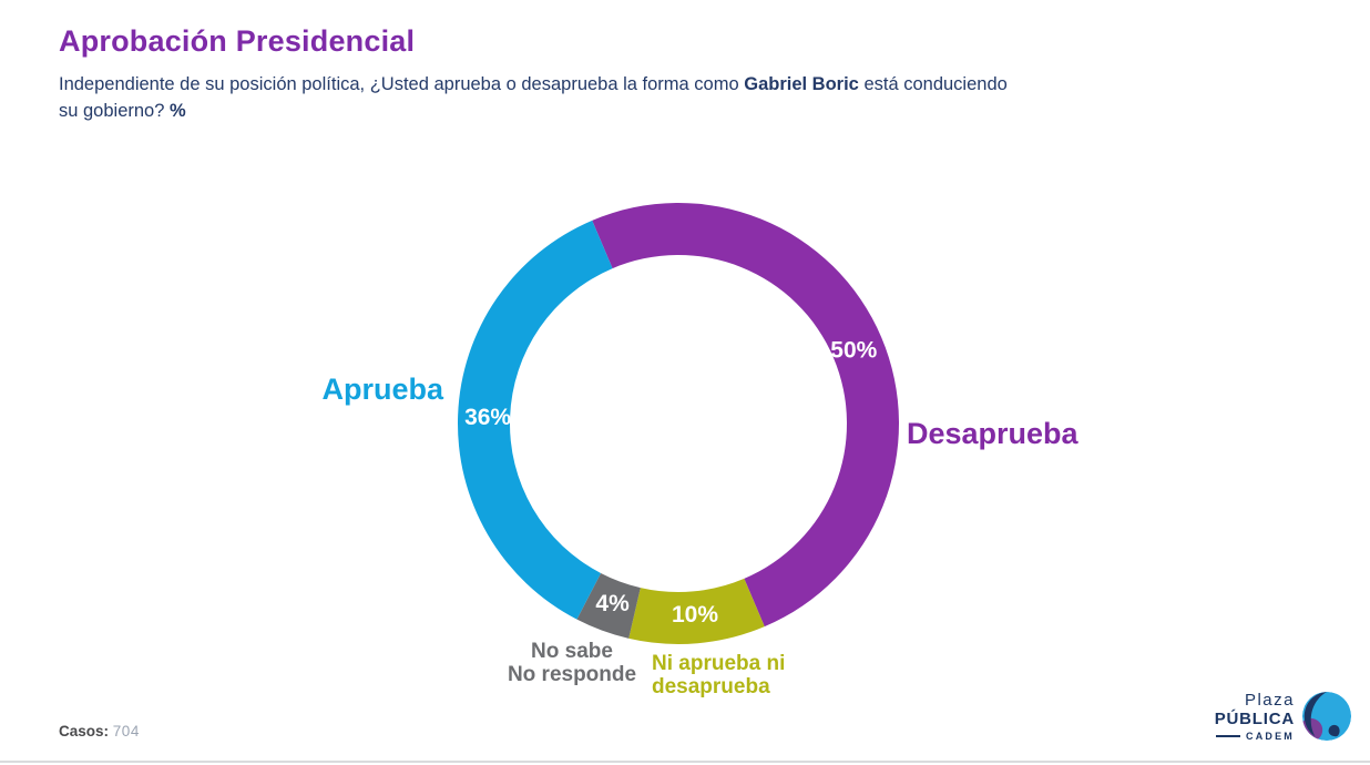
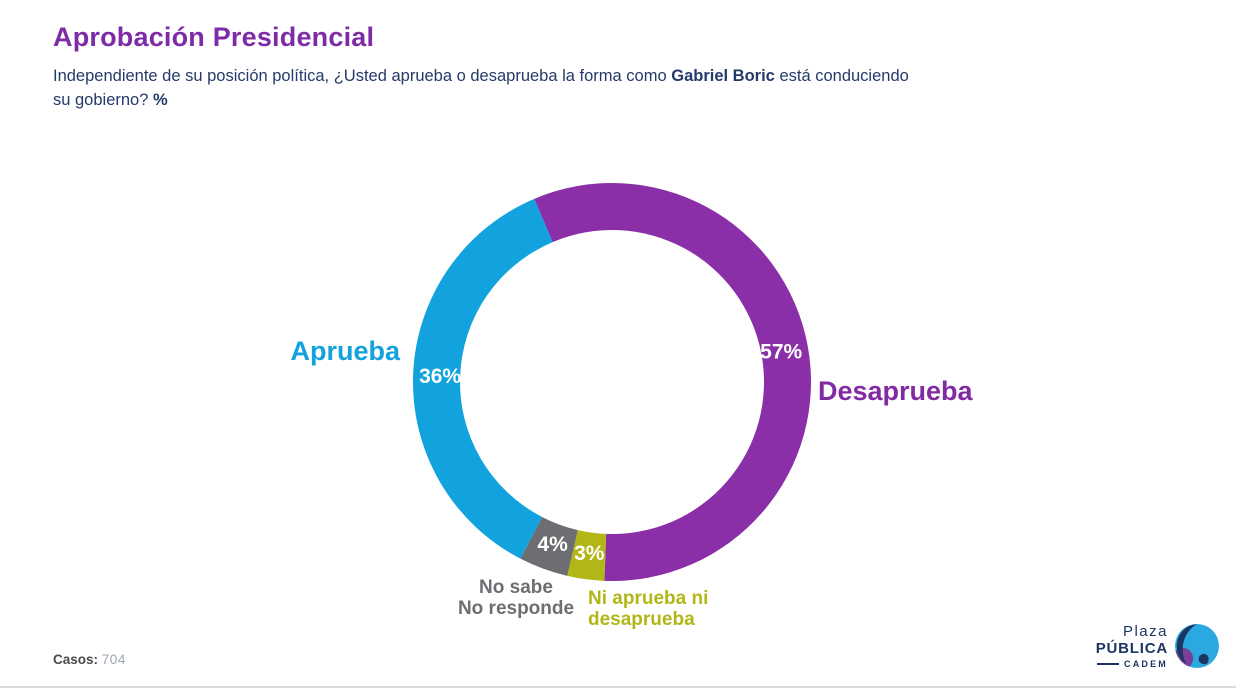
Desaprueba: 50% -> 57%
Ni aprueba ni desaprueba: 10% -> 3%
